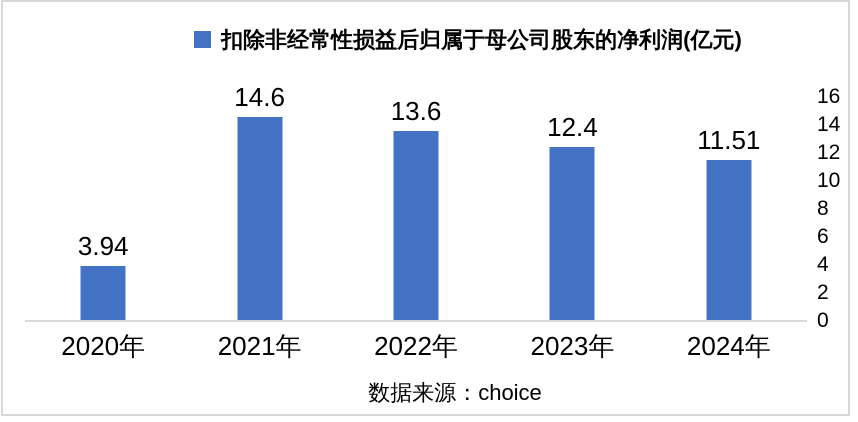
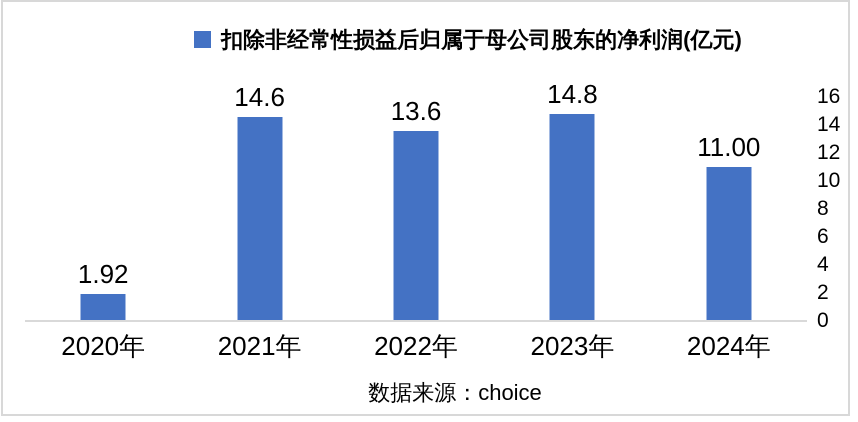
2020年: 3.94 -> 1.92
2023年: 12.4 -> 14.8
2024年: 11.51 -> 11.00
